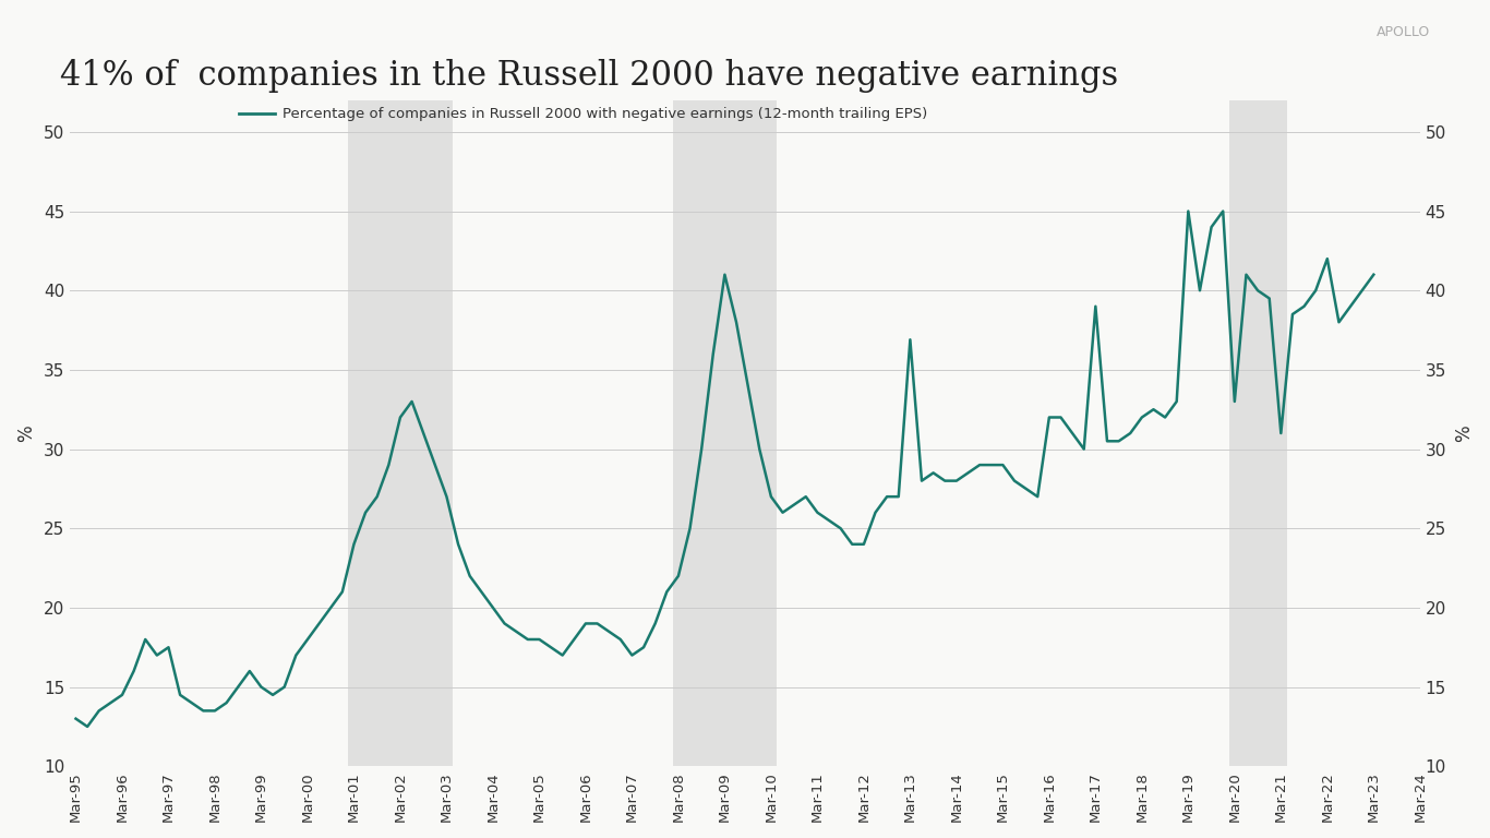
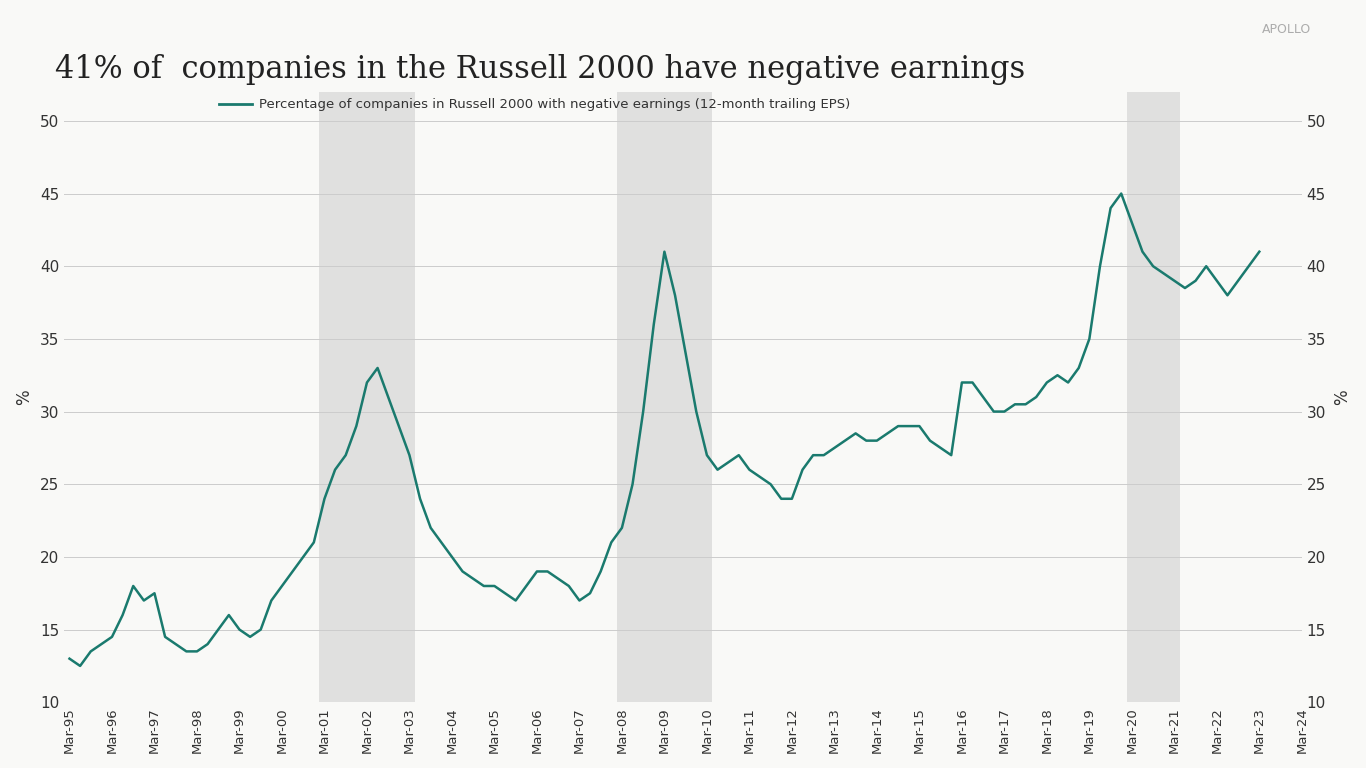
Mar-13: 36.9 -> 27.5
Mar-17: 39.0 -> 30.0
Mar-19: 45.0 -> 35.0
Mar-20: 33.0 -> 43.0
Mar-21: 31.0 -> 39.0
Mar-22: 42.0 -> 39.0
